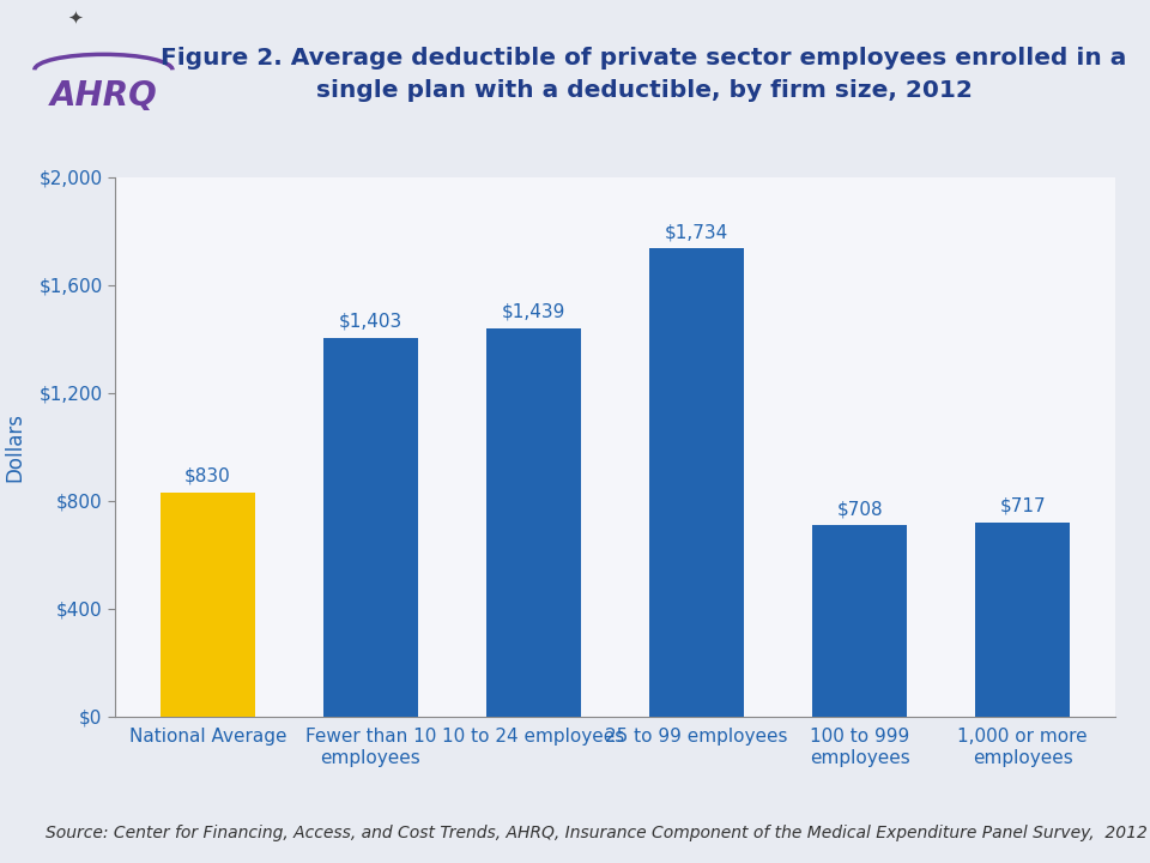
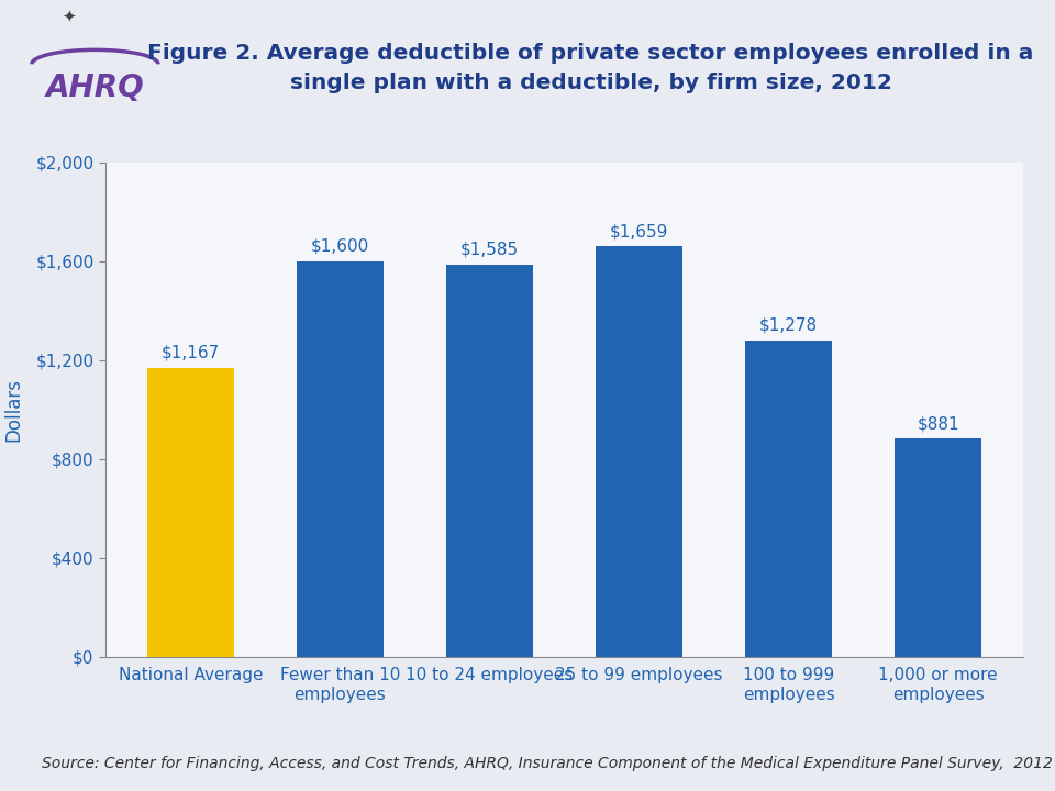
National Average: $830 -> $1,167
Fewer than 10 employees: $1,403 -> $1,600
10 to 24 employees: $1,439 -> $1,585
25 to 99 employees: $1,734 -> $1,659
100 to 999 employees: $708 -> $1,278
1,000 or more employees: $717 -> $881
